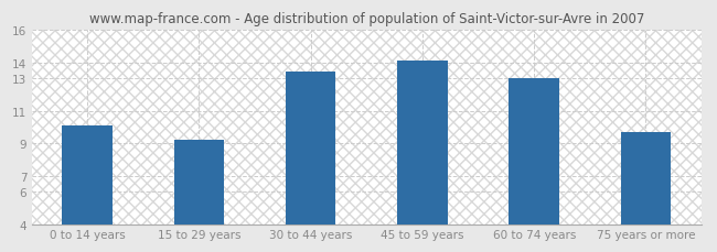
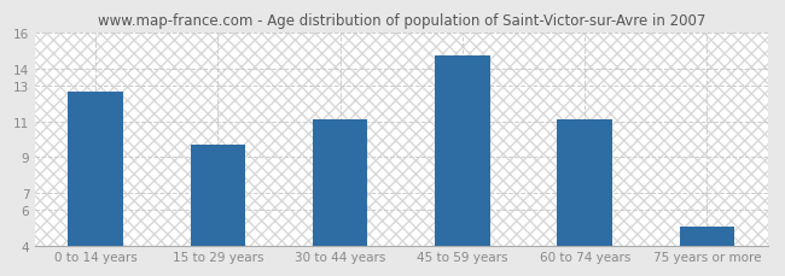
0 to 14 years: 10.1 -> 12.7
15 to 29 years: 9.2 -> 9.7
30 to 44 years: 13.4 -> 11.1
45 to 59 years: 14.1 -> 14.7
60 to 74 years: 13.0 -> 11.1
75 years or more: 9.7 -> 5.1
